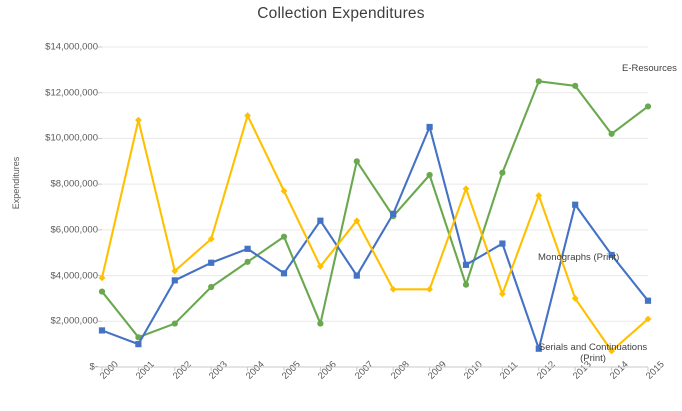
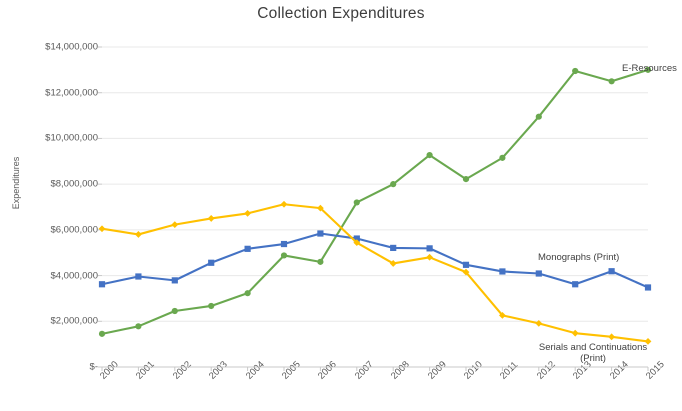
E-Resources/2000: $3300000 -> $1400000
Monographs (Print)/2000: $1600000 -> $3600000
Serials and Continuations (Print)/2000: $3900000 -> $6000000
E-Resources/2001: $1300000 -> $1800000
Monographs (Print)/2001: $1000000 -> $4000000
Serials and Continuations (Print)/2001: $10800000 -> $5800000
E-Resources/2002: $1900000 -> $2400000
Serials and Continuations (Print)/2002: $4200000 -> $6200000
E-Resources/2003: $3500000 -> $2700000
Serials and Continuations (Print)/2003: $5600000 -> $6500000
E-Resources/2004: $4600000 -> $3200000
Serials and Continuations (Print)/2004: $11000000 -> $6700000
E-Resources/2005: $5700000 -> $4900000
Monographs (Print)/2005: $4100000 -> $5400000
Serials and Continuations (Print)/2005: $7700000 -> $7100000
E-Resources/2006: $1900000 -> $4600000
Monographs (Print)/2006: $6400000 -> $5800000
Serials and Continuations (Print)/2006: $4400000 -> $7000000
E-Resources/2007: $9000000 -> $7200000
Monographs (Print)/2007: $4000000 -> $5600000
Serials and Continuations (Print)/2007: $6400000 -> $5400000
E-Resources/2008: $6600000 -> $8000000
Monographs (Print)/2008: $6700000 -> $5200000
Serials and Continuations (Print)/2008: $3400000 -> $4500000
E-Resources/2009: $8400000 -> $9300000
Monographs (Print)/2009: $10500000 -> $5200000
Serials and Continuations (Print)/2009: $3400000 -> $4800000
E-Resources/2010: $3600000 -> $8200000
Serials and Continuations (Print)/2010: $7800000 -> $4200000
E-Resources/2011: $8500000 -> $9200000
Monographs (Print)/2011: $5400000 -> $4200000
Serials and Continuations (Print)/2011: $3200000 -> $2300000
E-Resources/2012: $12500000 -> $11000000
Monographs (Print)/2012: $800000 -> $4100000
Serials and Continuations (Print)/2012: $7500000 -> $1900000
E-Resources/2013: $12300000 -> $13000000
Monographs (Print)/2013: $7100000 -> $3600000
Serials and Continuations (Print)/2013: $3000000 -> $1500000
E-Resources/2014: $10200000 -> $12500000
Monographs (Print)/2014: $4900000 -> $4200000
Serials and Continuations (Print)/2014: $700000 -> $1300000
E-Resources/2015: $11400000 -> $13000000
Monographs (Print)/2015: $2900000 -> $3500000
Serials and Continuations (Print)/2015: $2100000 -> $1100000
